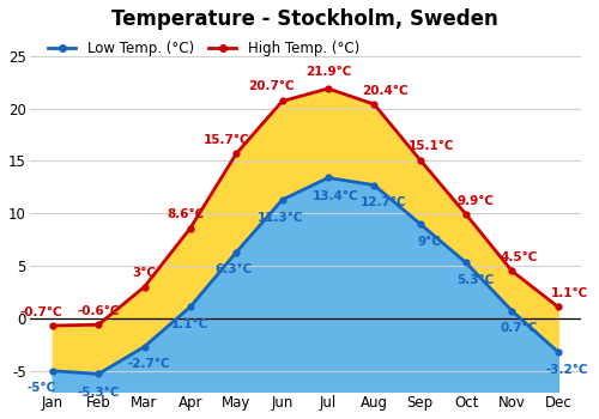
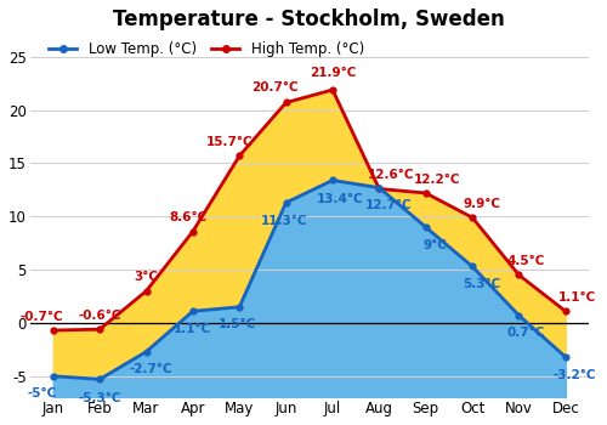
Low Temp. (°C)/May: 6.3°C -> 1.5°C
High Temp. (°C)/Aug: 20.4°C -> 12.6°C
High Temp. (°C)/Sep: 15.1°C -> 12.2°C
